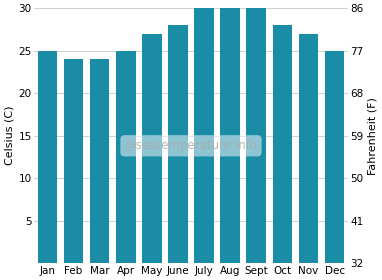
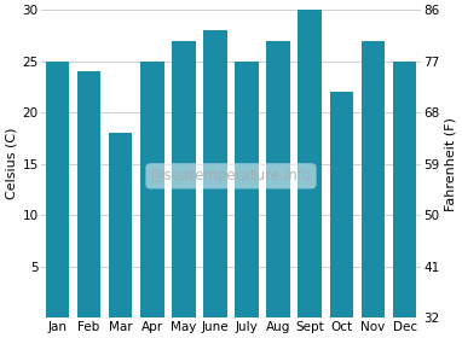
Mar: 24 -> 18
July: 30 -> 25
Aug: 30 -> 27
Oct: 28 -> 22
